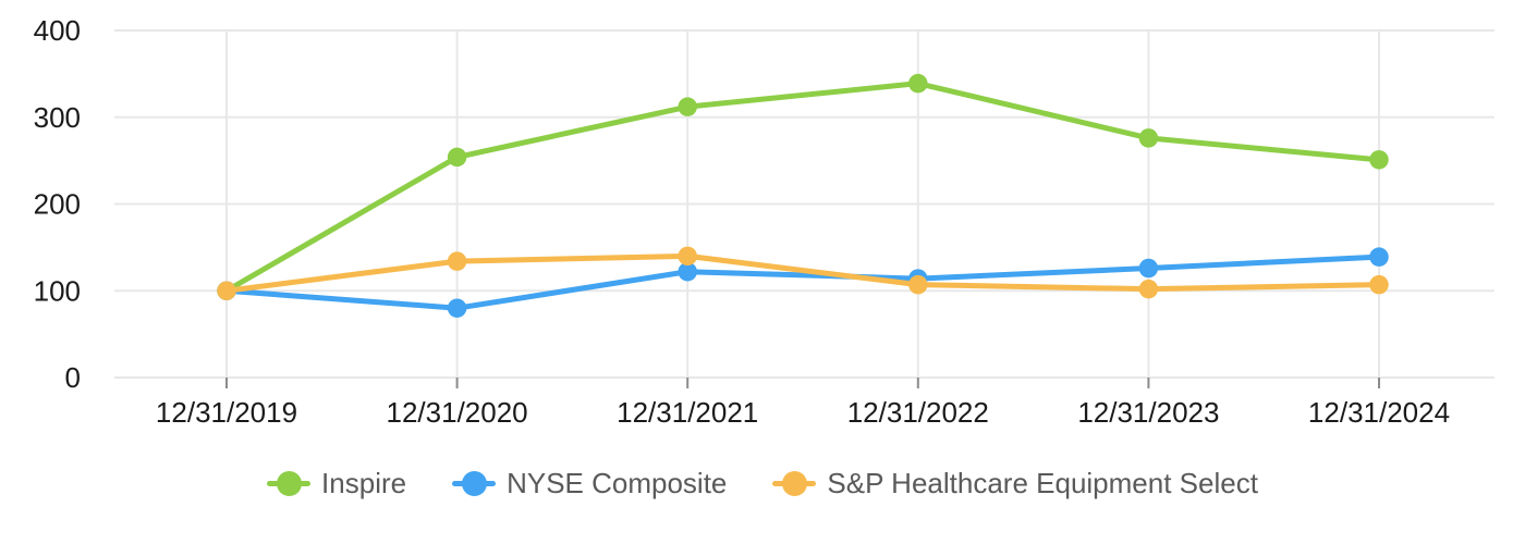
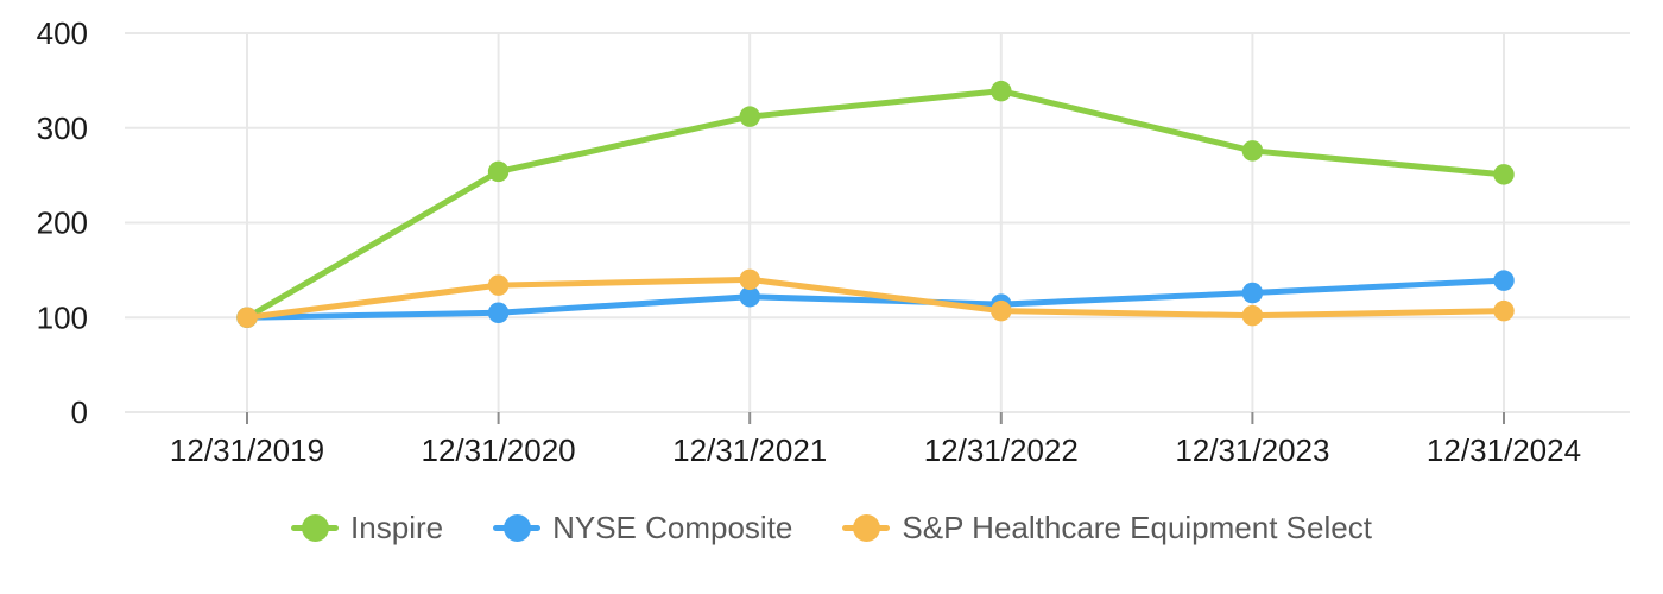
NYSE Composite/12/31/2020: 80 -> 100
